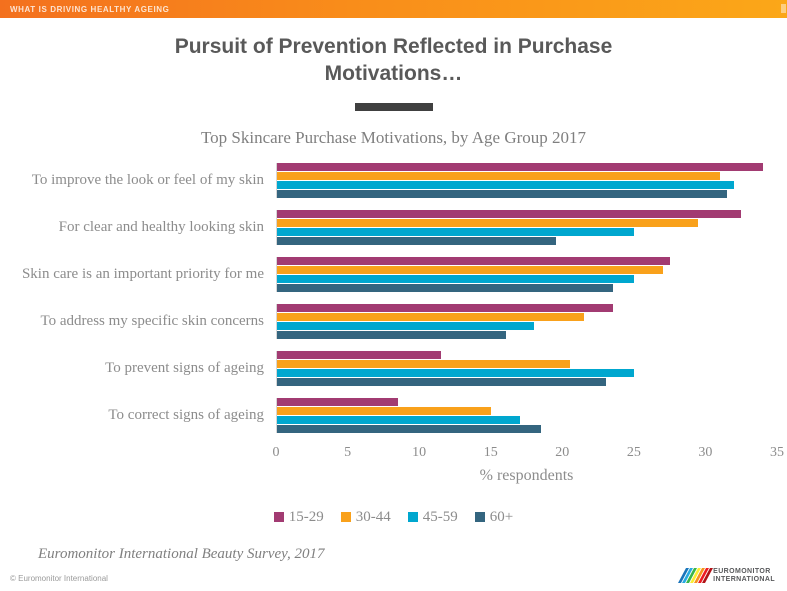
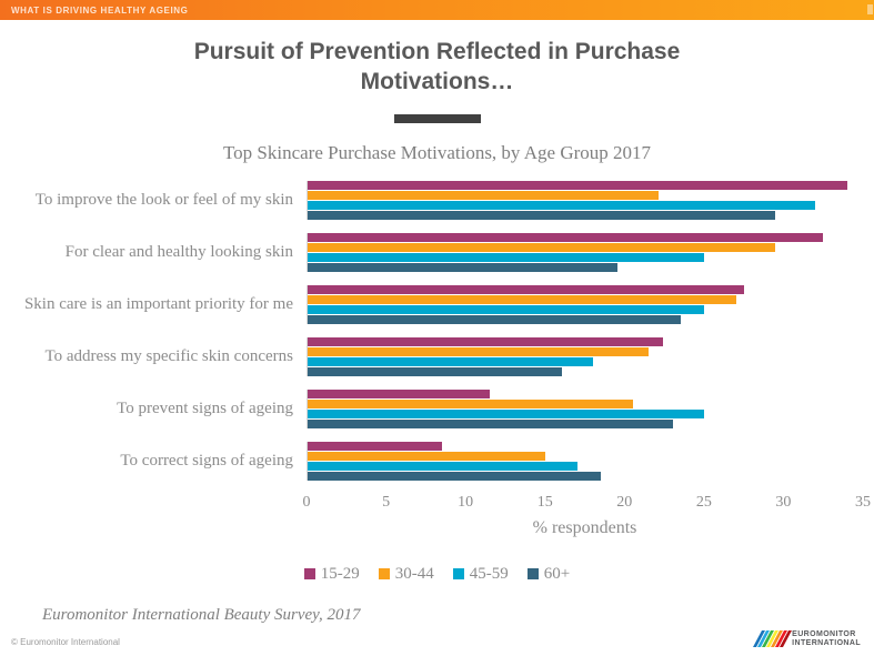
30-44/To improve the look or feel of my skin: 31.0 -> 22.1
60+/To improve the look or feel of my skin: 31.5 -> 29.5
15-29/To address my specific skin concerns: 23.5 -> 22.4
